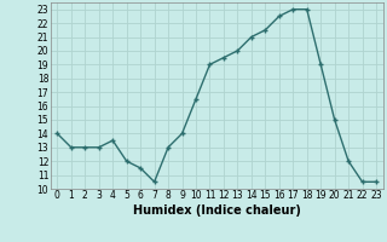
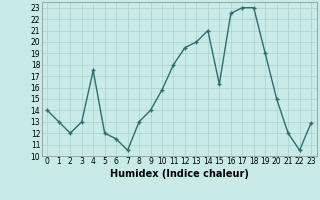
2: 13.0 -> 12.0
4: 13.5 -> 17.5
10: 16.5 -> 15.8
11: 19.0 -> 18.0
15: 21.5 -> 16.3
23: 10.5 -> 12.9
